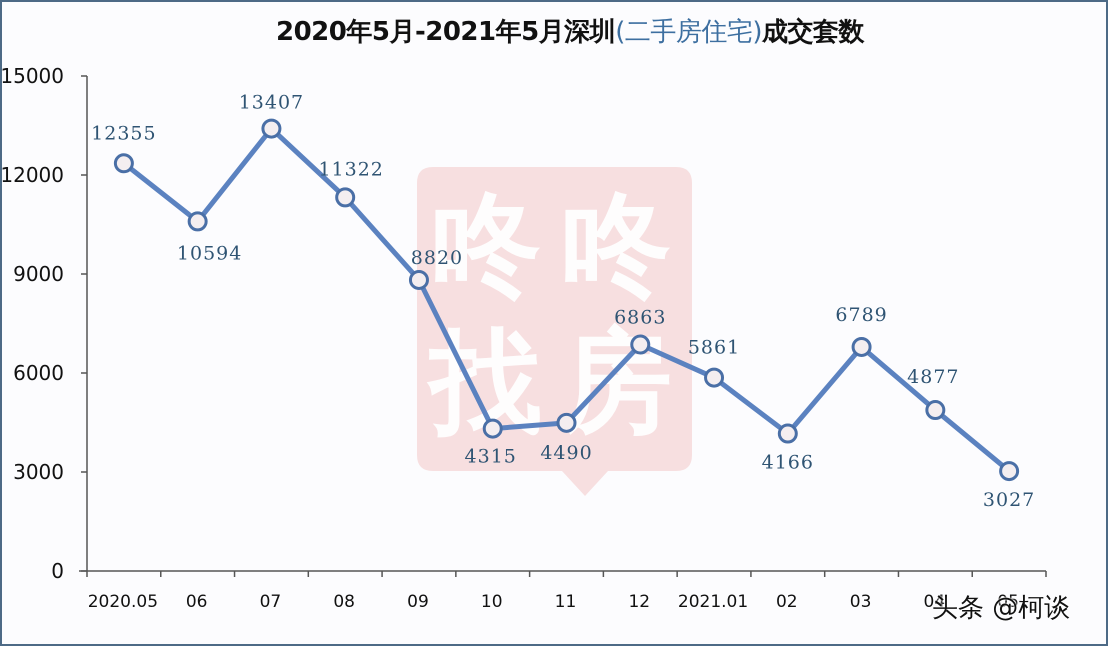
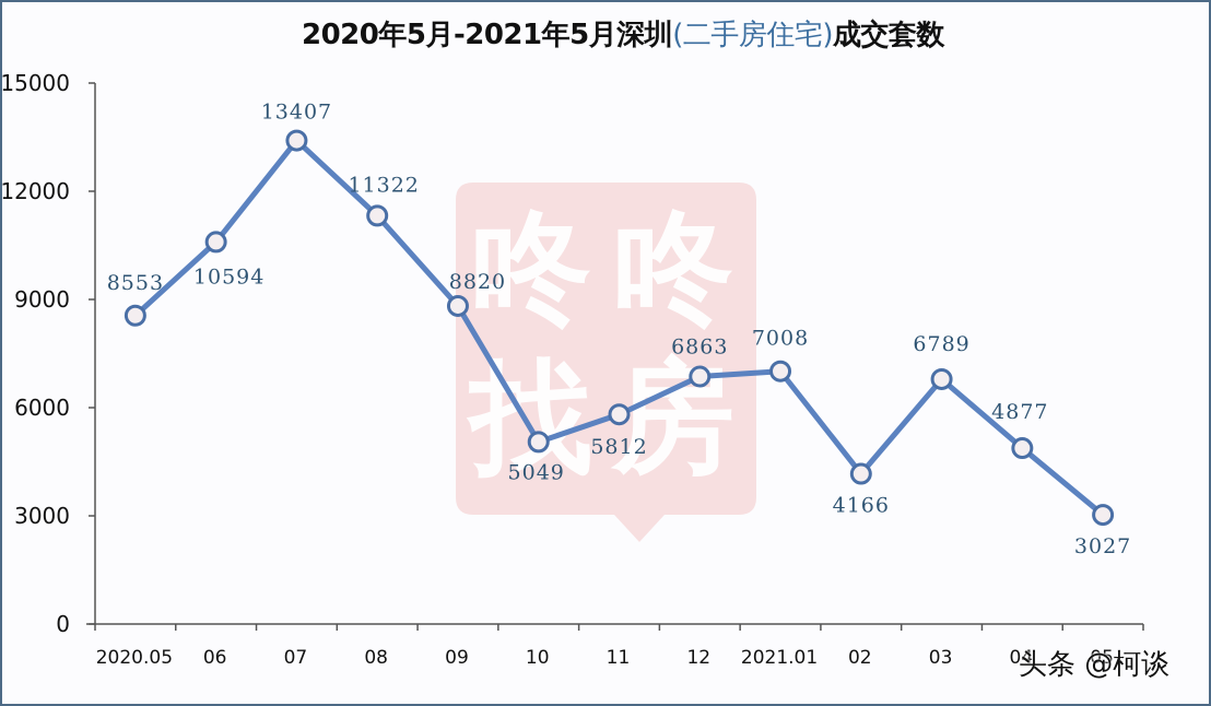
2020.05: 12355 -> 8553
10: 4315 -> 5049
11: 4490 -> 5812
2021.01: 5861 -> 7008
